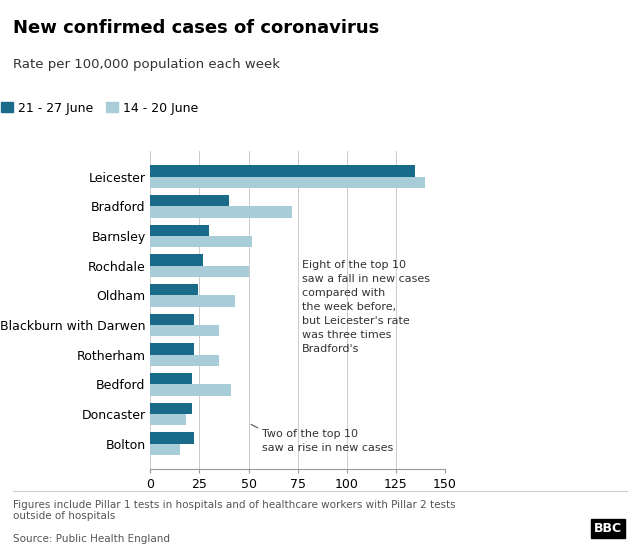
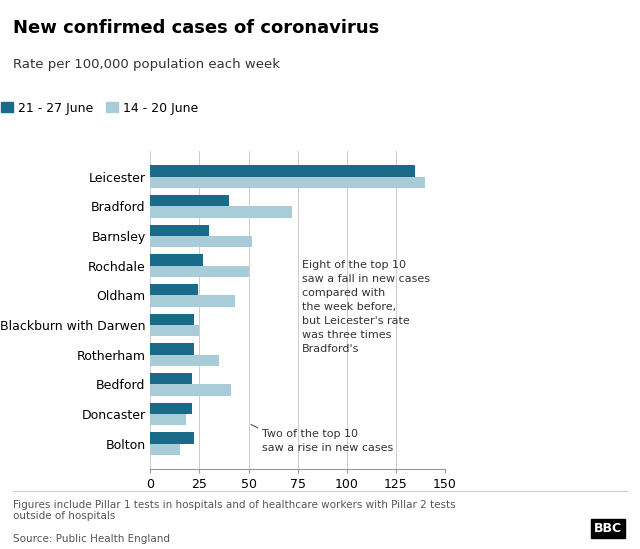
14 - 20 June/Blackburn with Darwen: 35 -> 25
